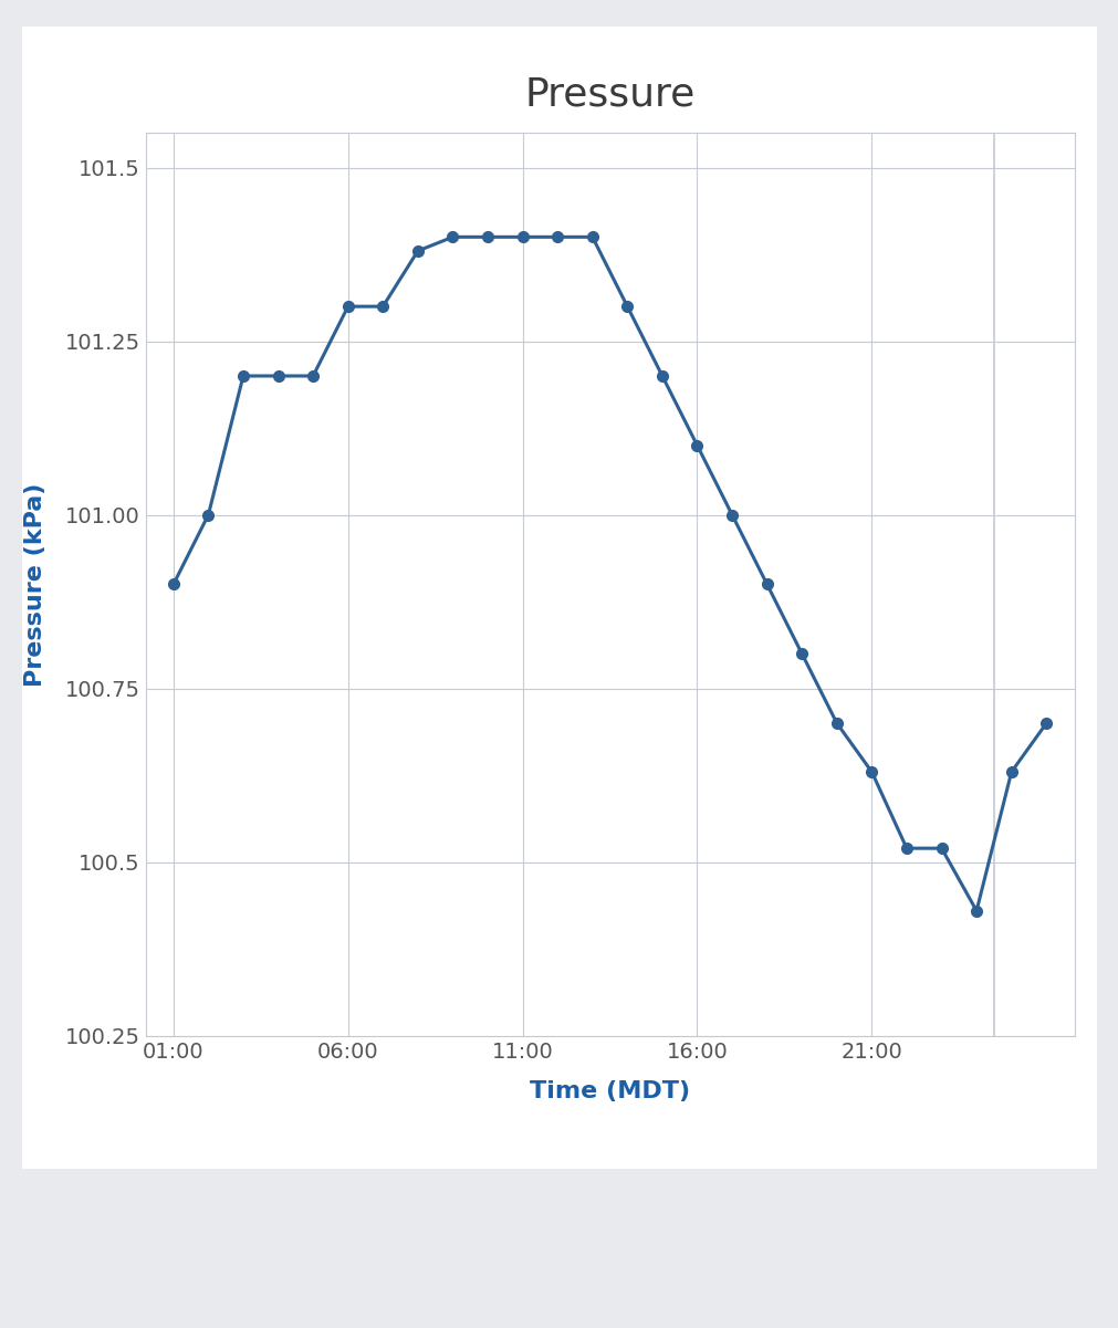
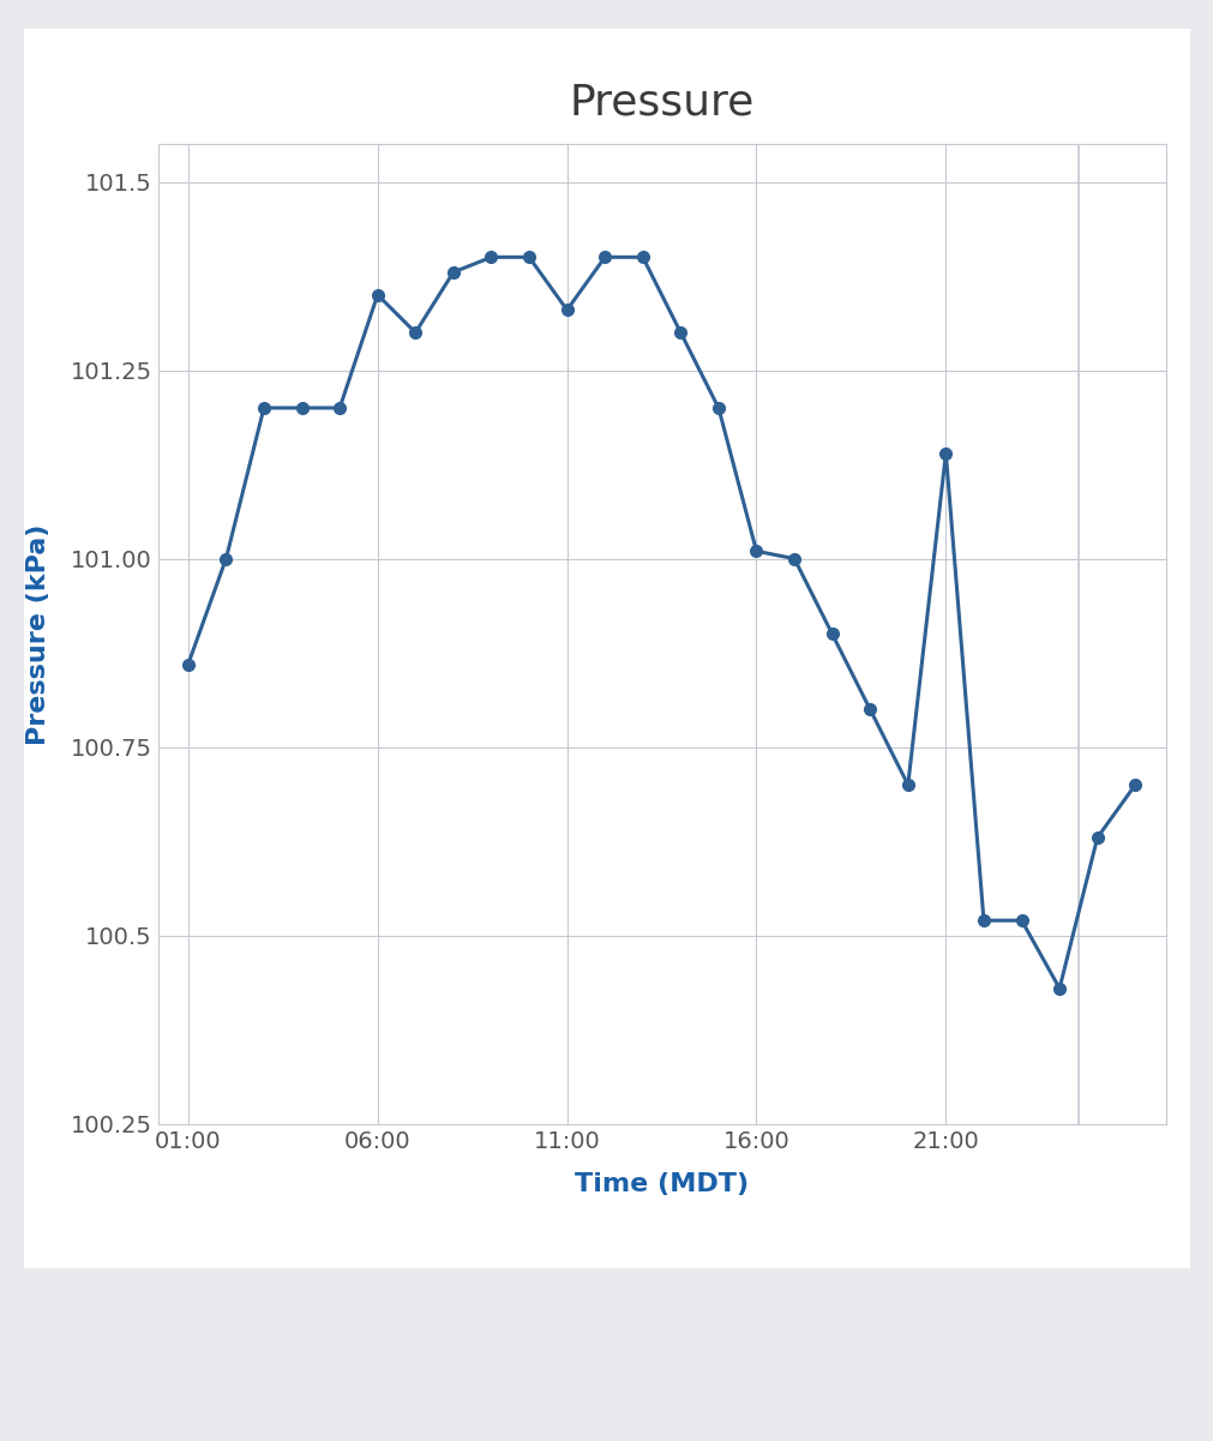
01:00: 100.90 -> 100.86
06:00: 101.30 -> 101.35
11:00: 101.40 -> 101.33
16:00: 101.10 -> 101.01
21:00: 100.63 -> 101.14
